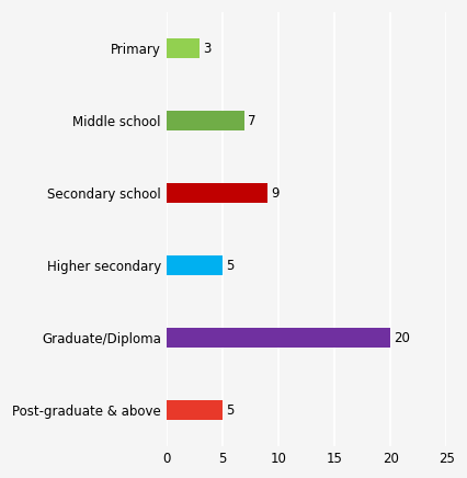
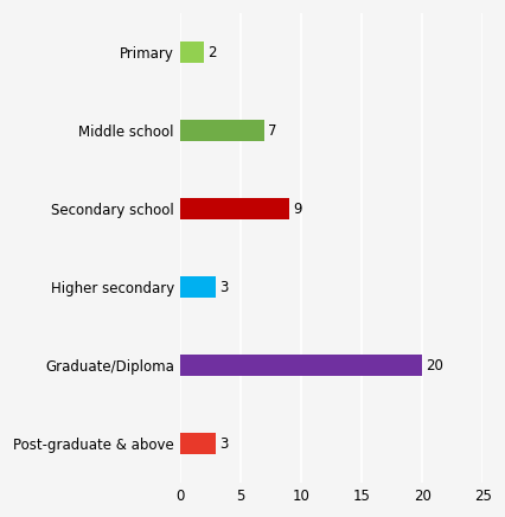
Primary: 3 -> 2
Higher secondary: 5 -> 3
Post-graduate & above: 5 -> 3
